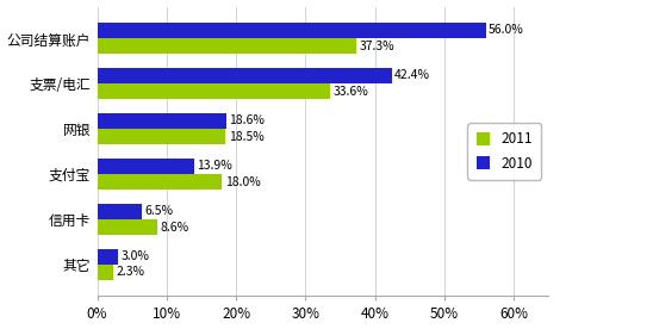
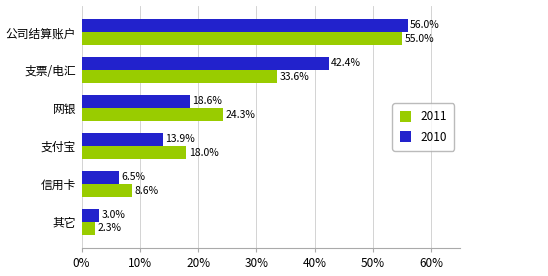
2011/公司结算账户: 37.3% -> 55.0%
2011/网银: 18.5% -> 24.3%
